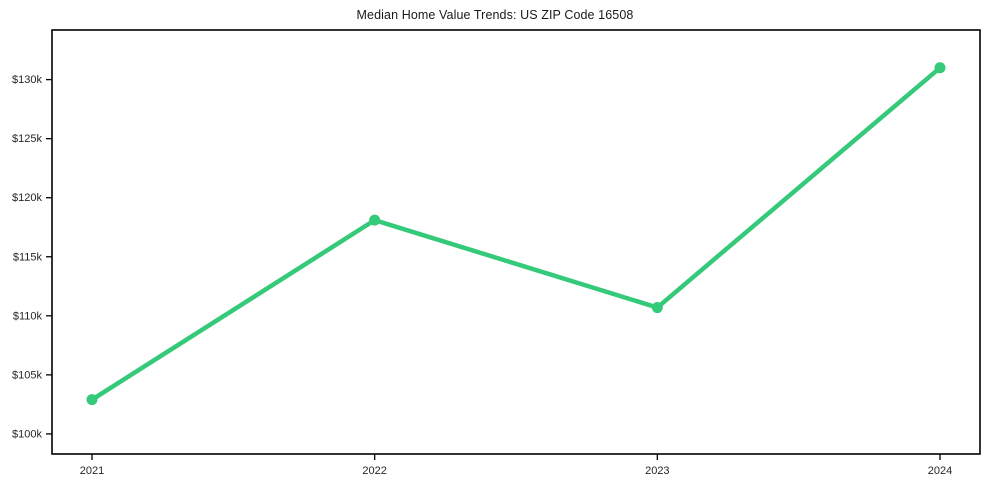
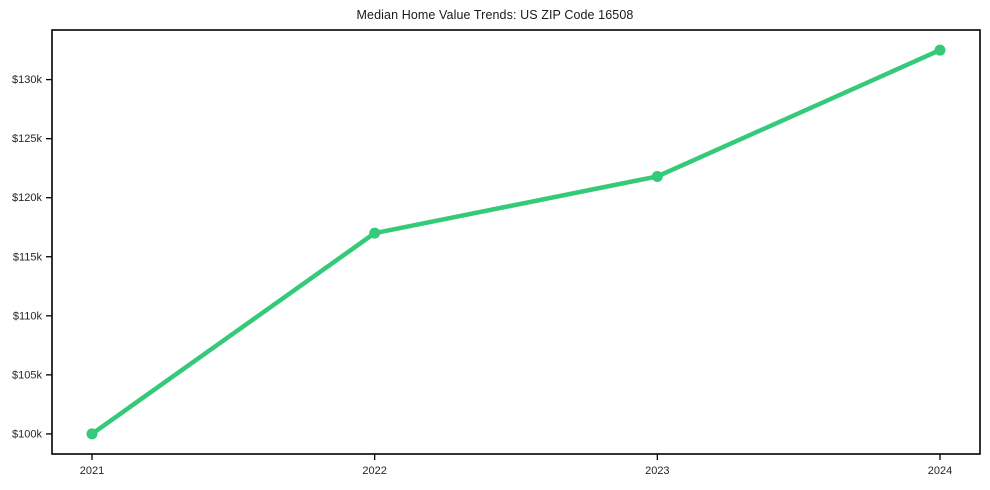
2021: $102.9k -> $100.0k
2022: $118.1k -> $117.0k
2023: $110.7k -> $121.8k
2024: $131.0k -> $132.5k
